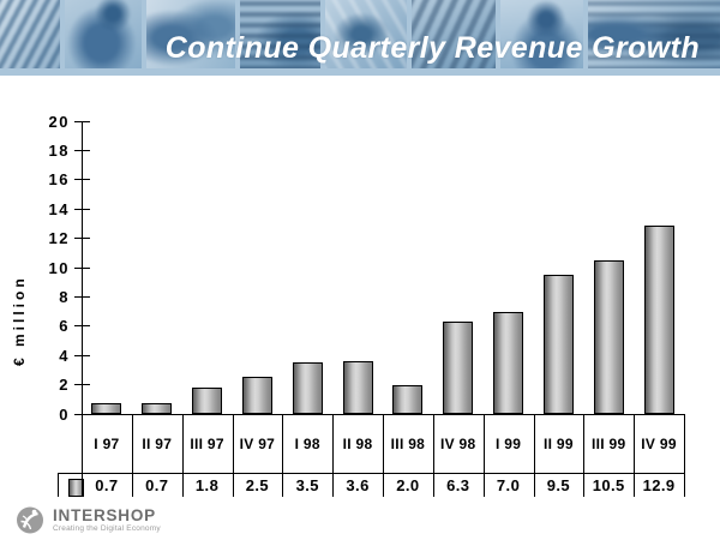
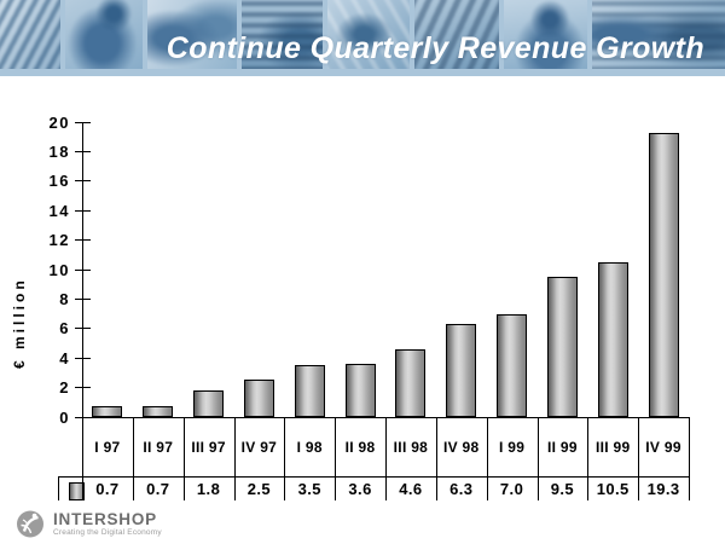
III 98: 2.0 -> 4.6
IV 99: 12.9 -> 19.3
